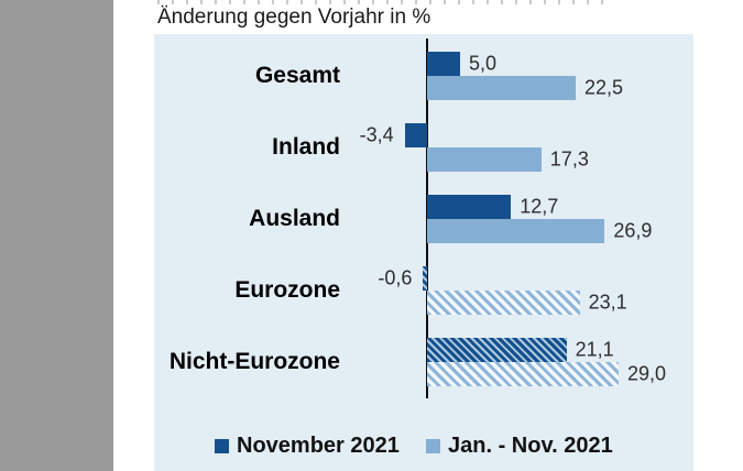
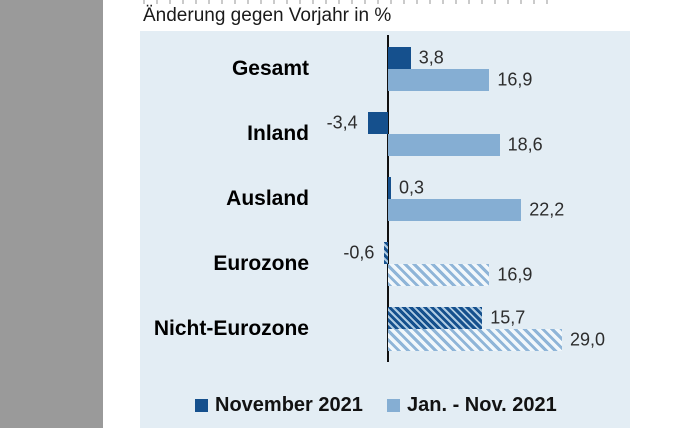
November 2021/Gesamt: 5,0 -> 3,8
Jan. - Nov. 2021/Gesamt: 22,5 -> 16,9
Jan. - Nov. 2021/Inland: 17,3 -> 18,6
November 2021/Ausland: 12,7 -> 0,3
Jan. - Nov. 2021/Ausland: 26,9 -> 22,2
Jan. - Nov. 2021/Eurozone: 23,1 -> 16,9
November 2021/Nicht-Eurozone: 21,1 -> 15,7
